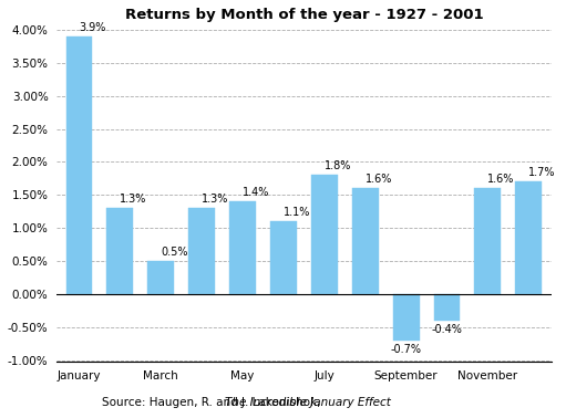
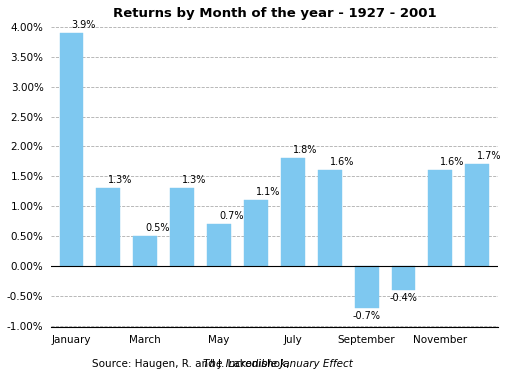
May: 1.4% -> 0.7%
